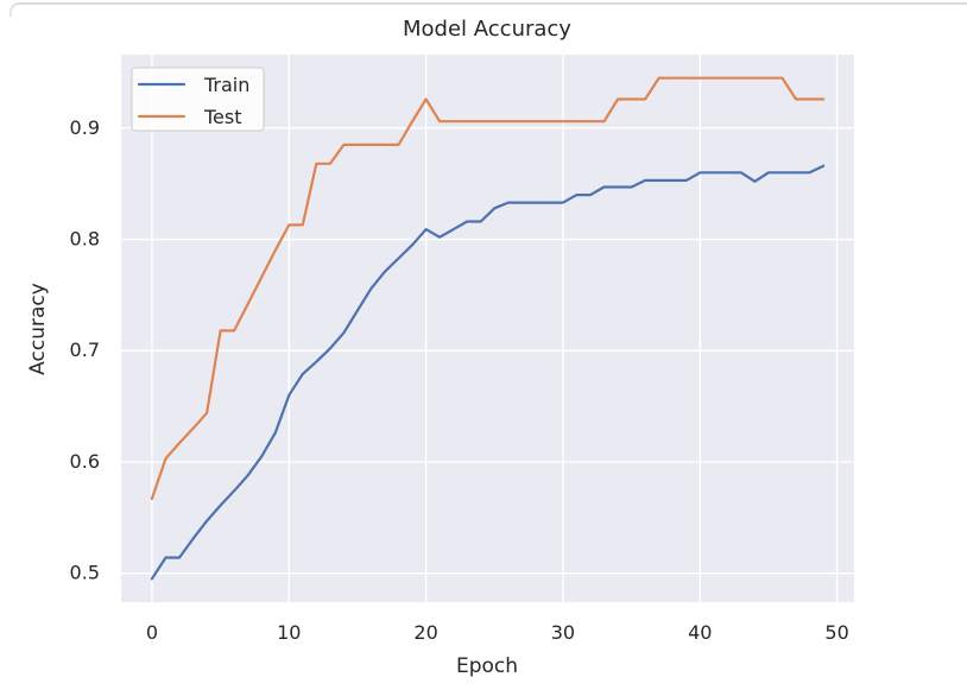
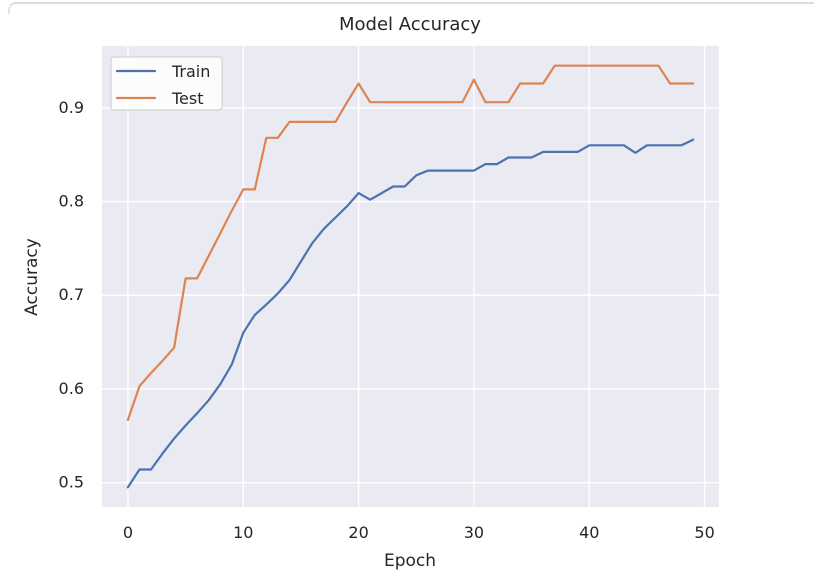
Test/30: 0.91 -> 0.93
